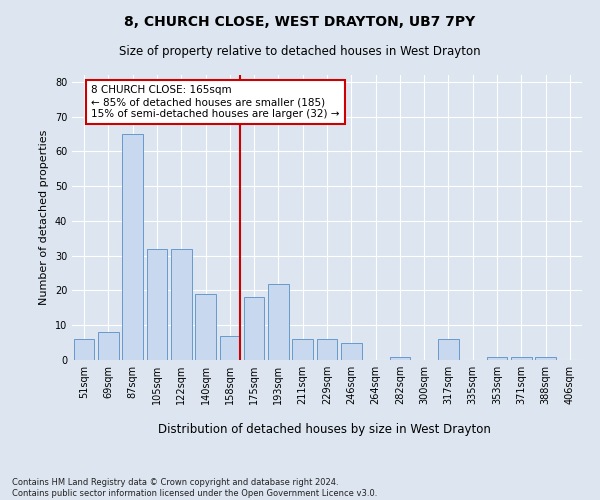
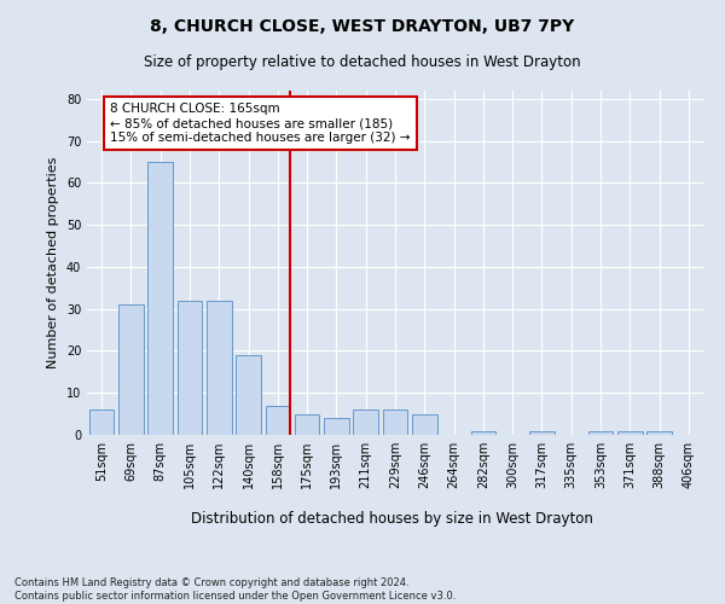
69sqm: 8 -> 31
175sqm: 18 -> 5
193sqm: 22 -> 4
317sqm: 6 -> 1
